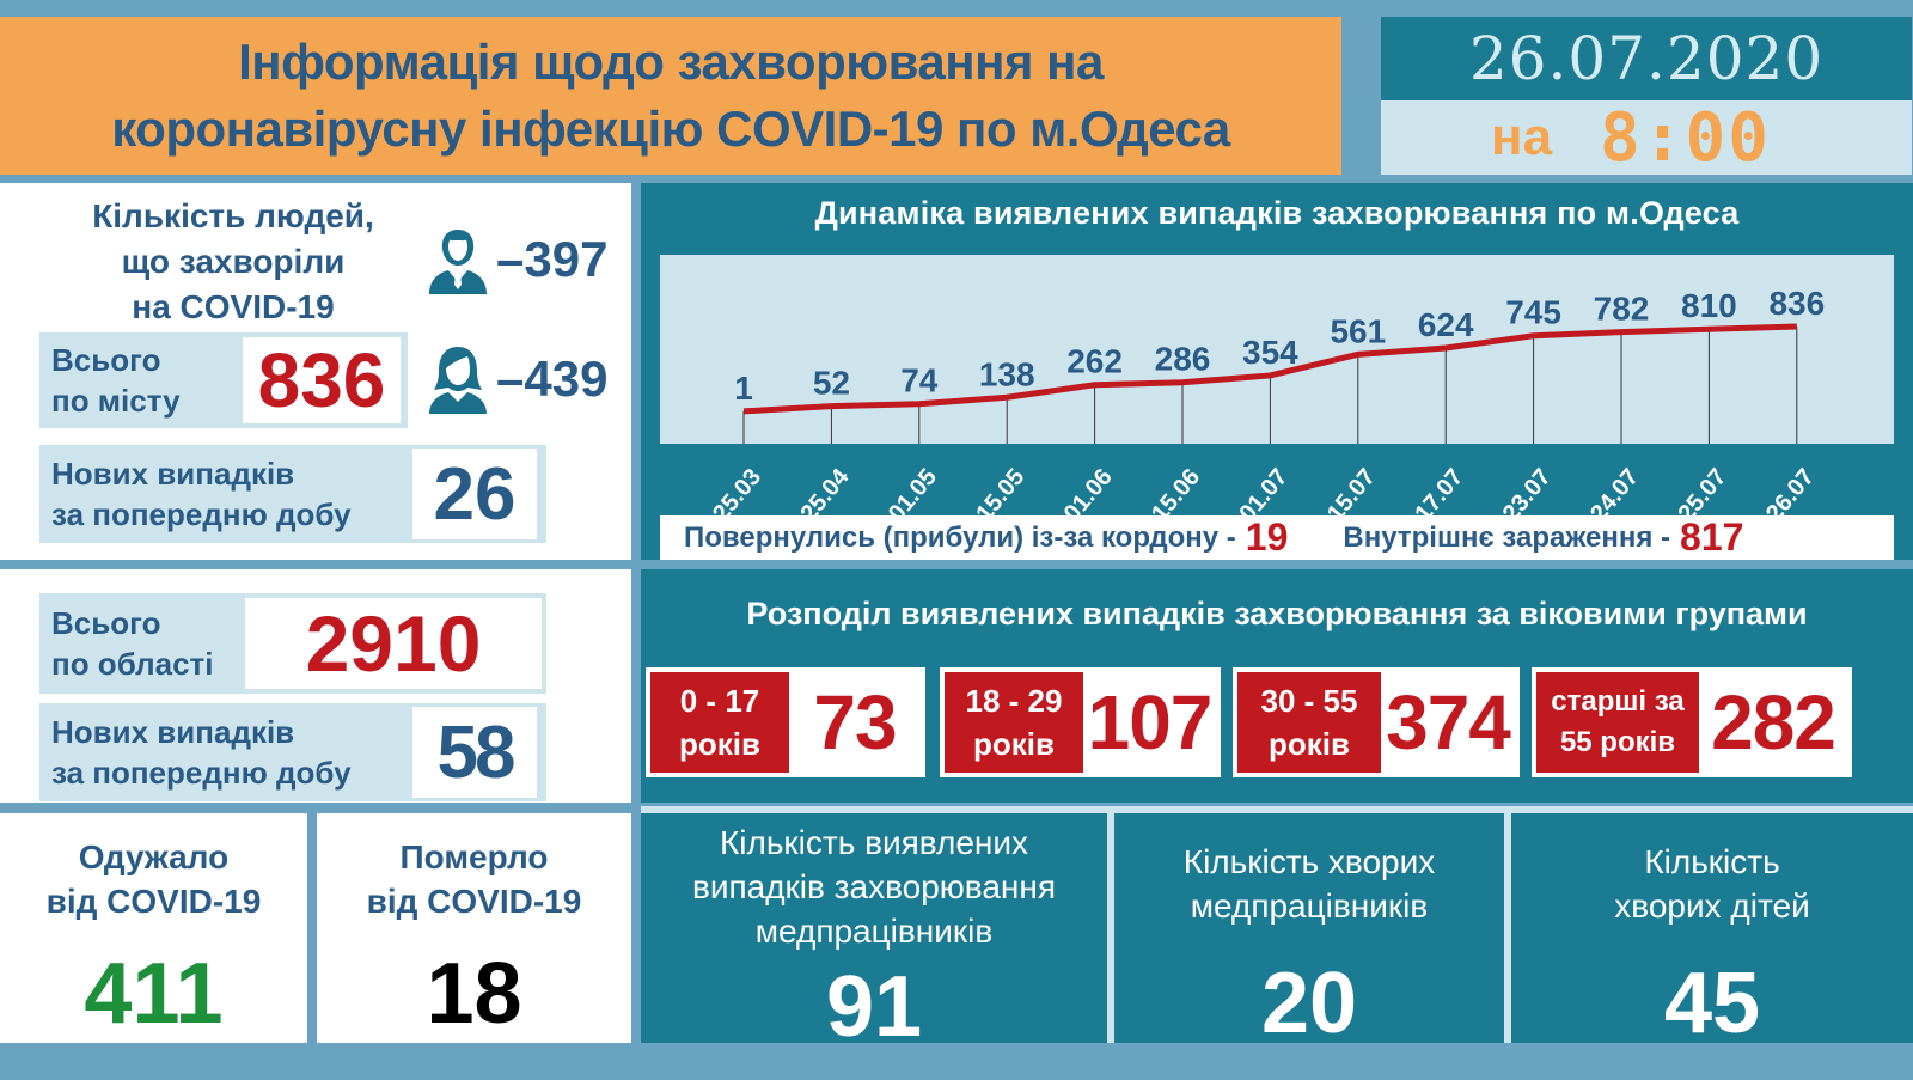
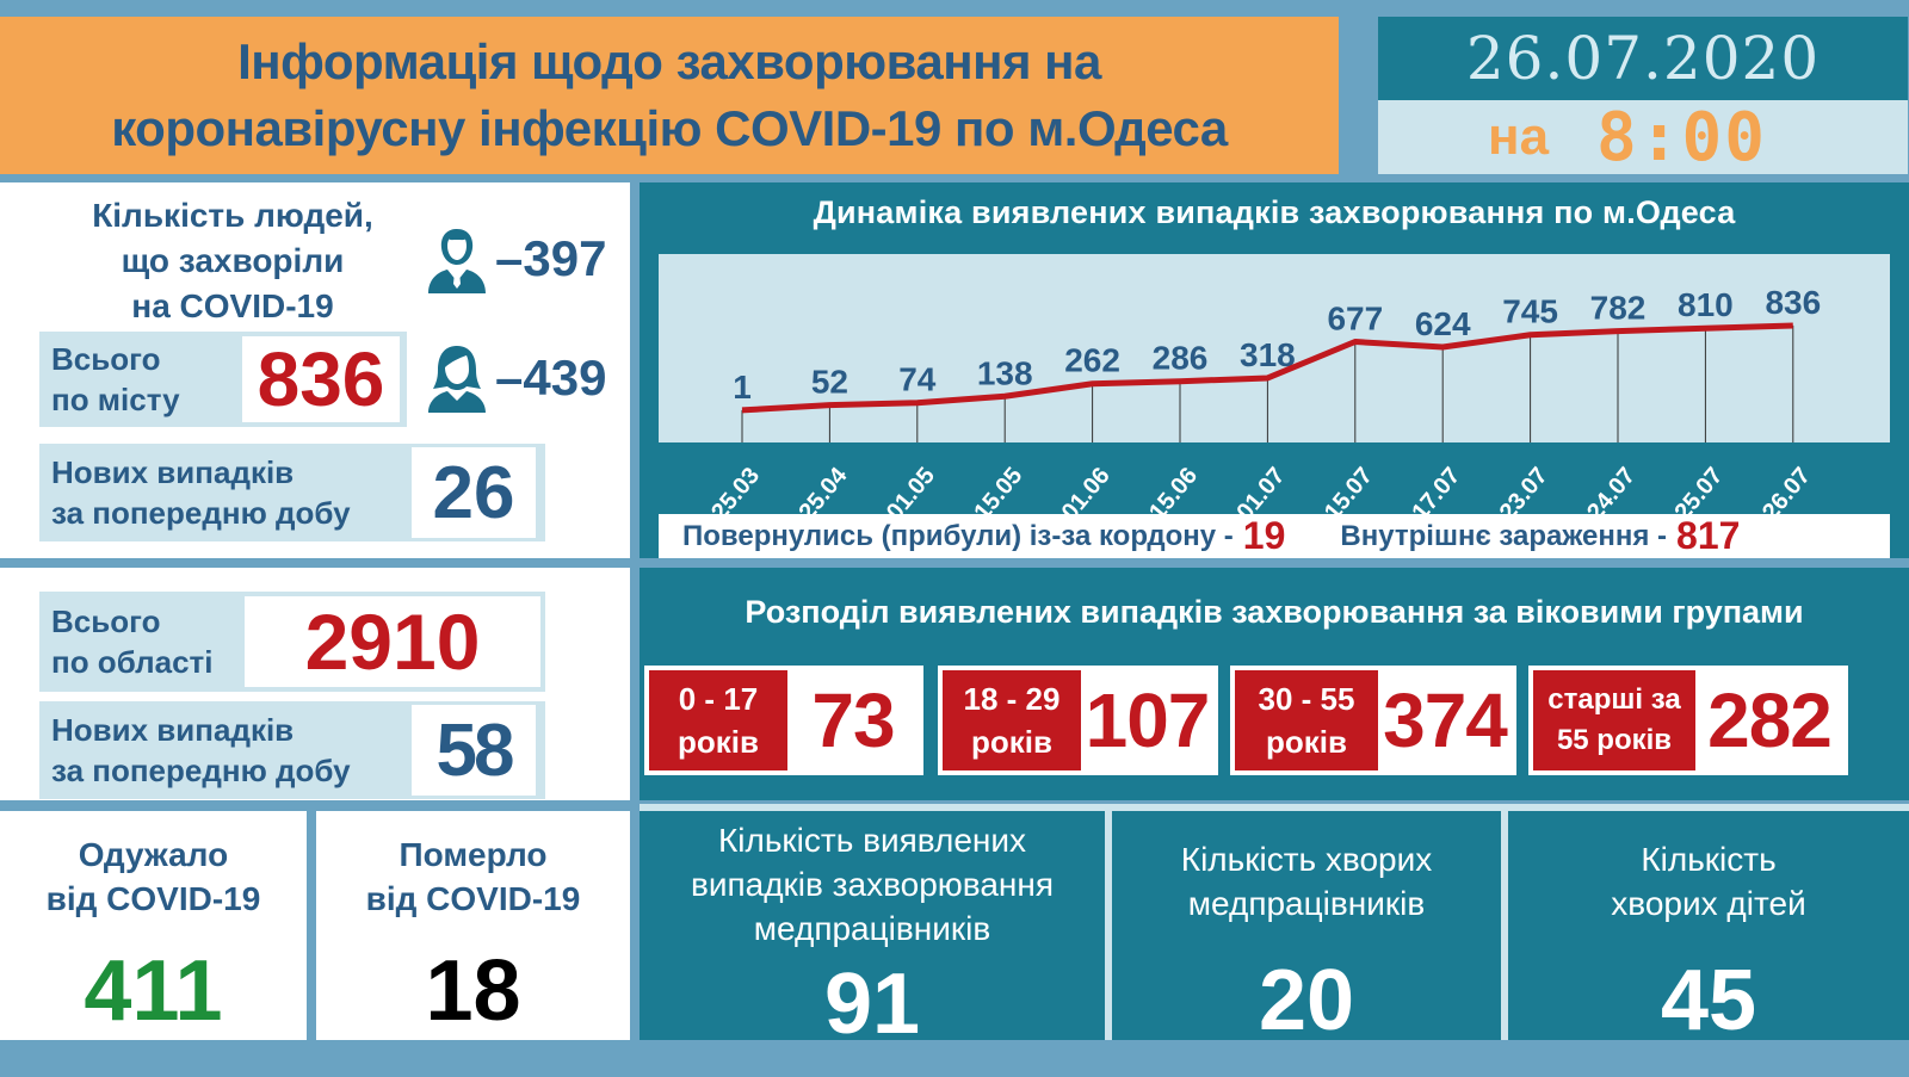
01.07: 354 -> 318
15.07: 561 -> 677
